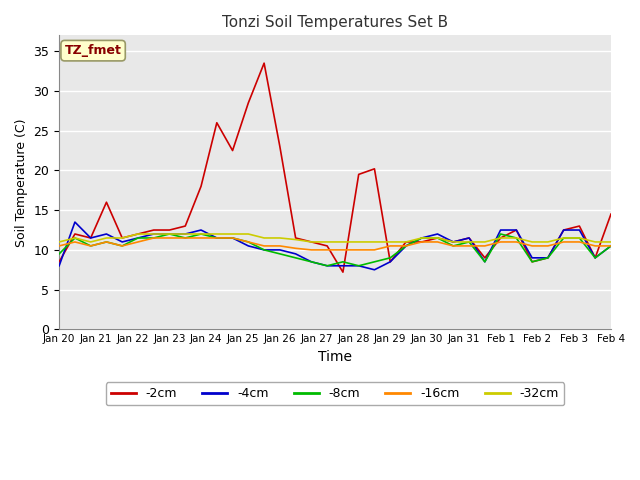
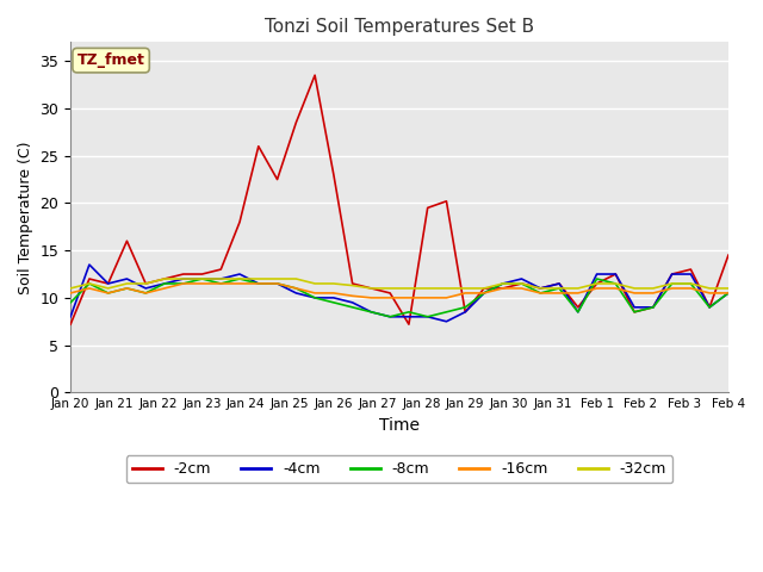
-2cm/Jan 20: 8.5 -> 7.2
